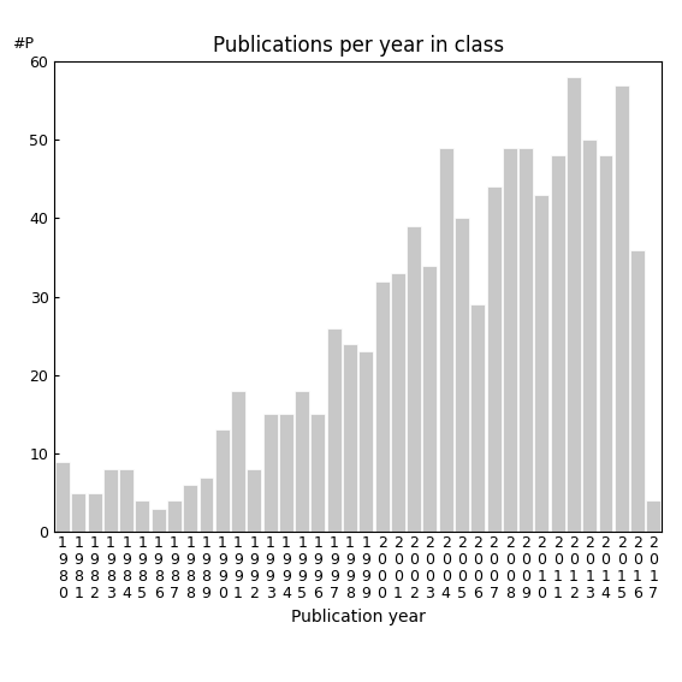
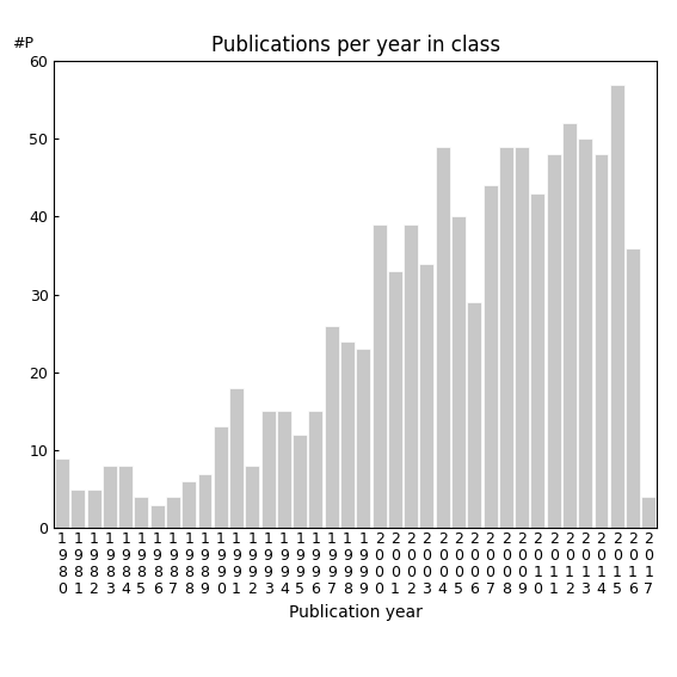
1 9 9 5: 18 -> 12
2 0 0 0: 32 -> 39
2 0 1 2: 58 -> 52
